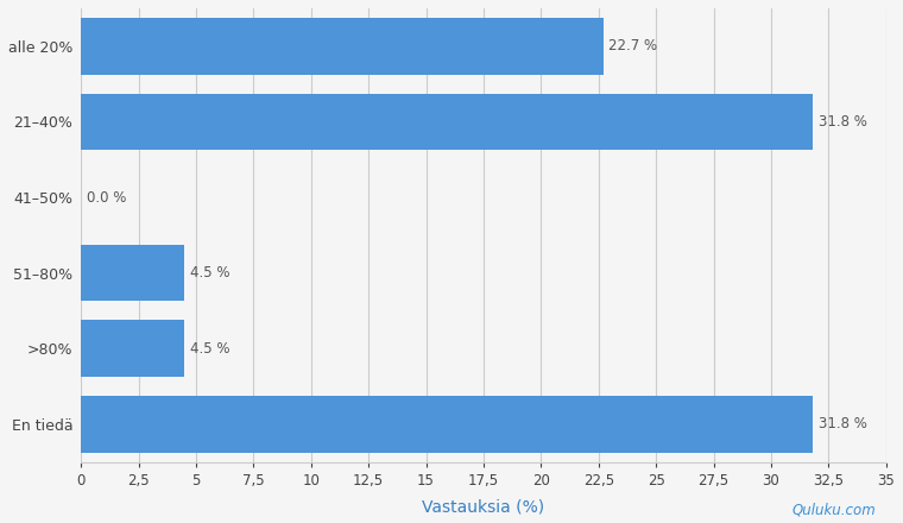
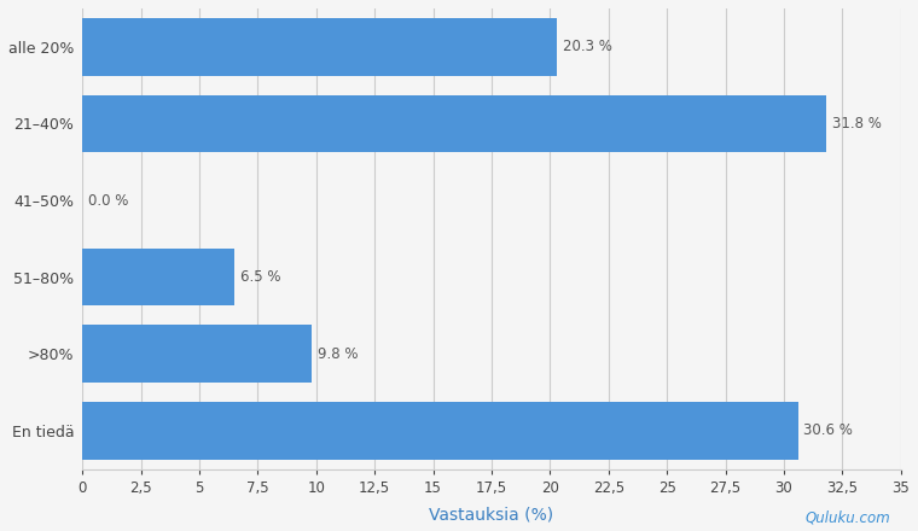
alle 20%: 22.7 -> 20.3
51–80%: 4.5 -> 6.5
>80%: 4.5 -> 9.8
En tiedä: 31.8 -> 30.6
